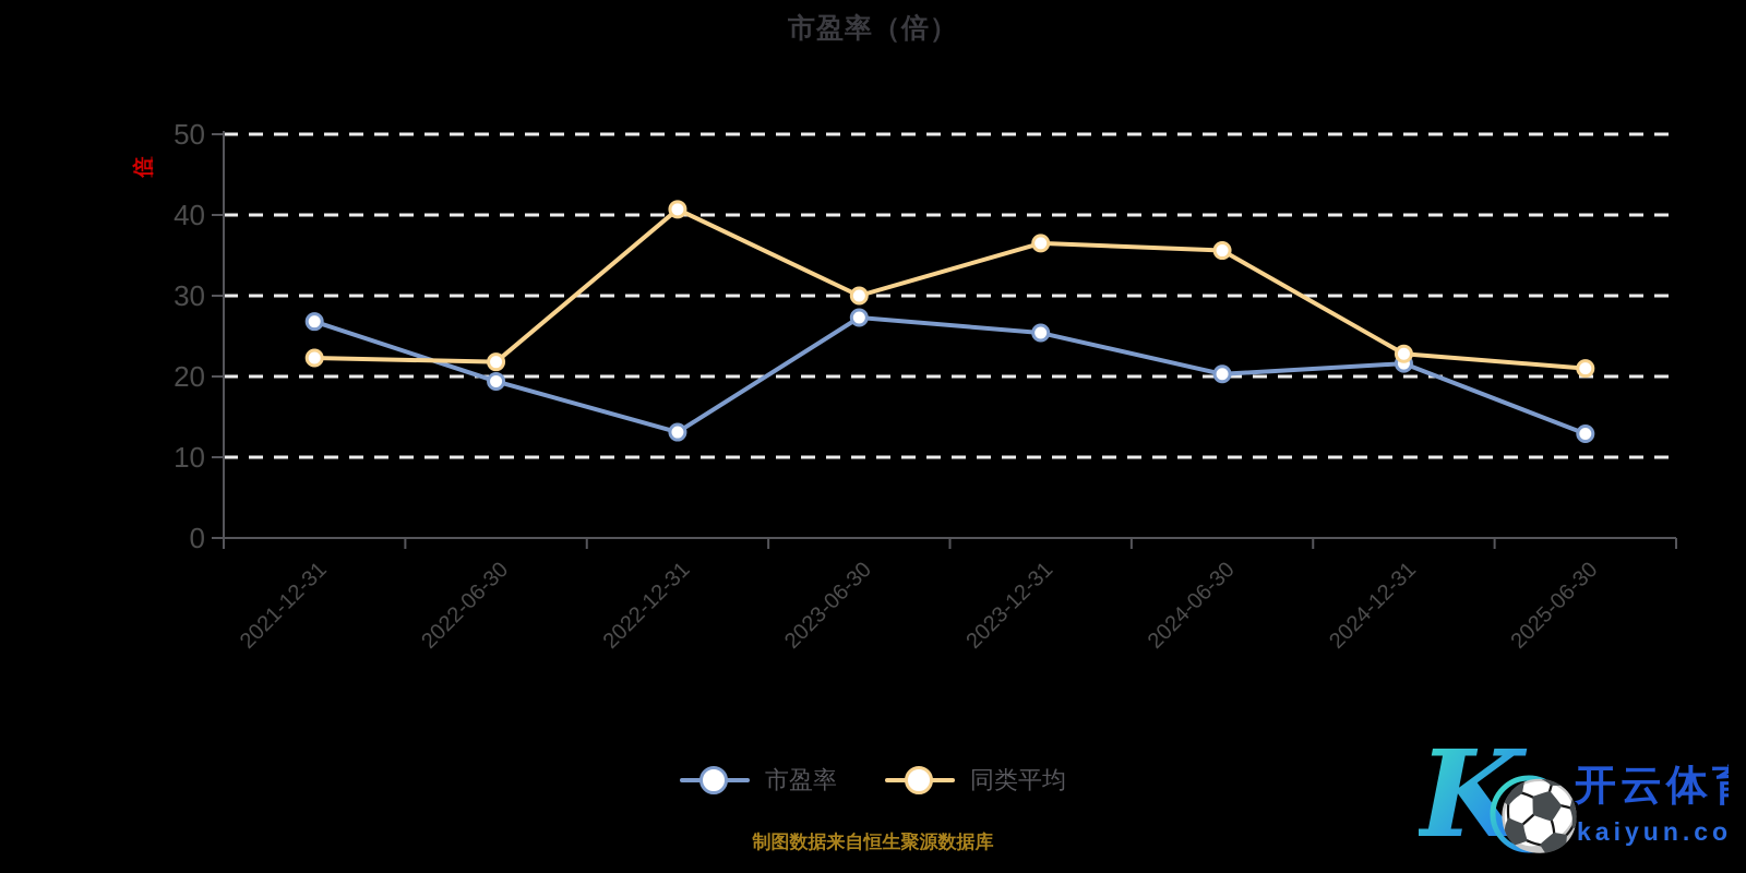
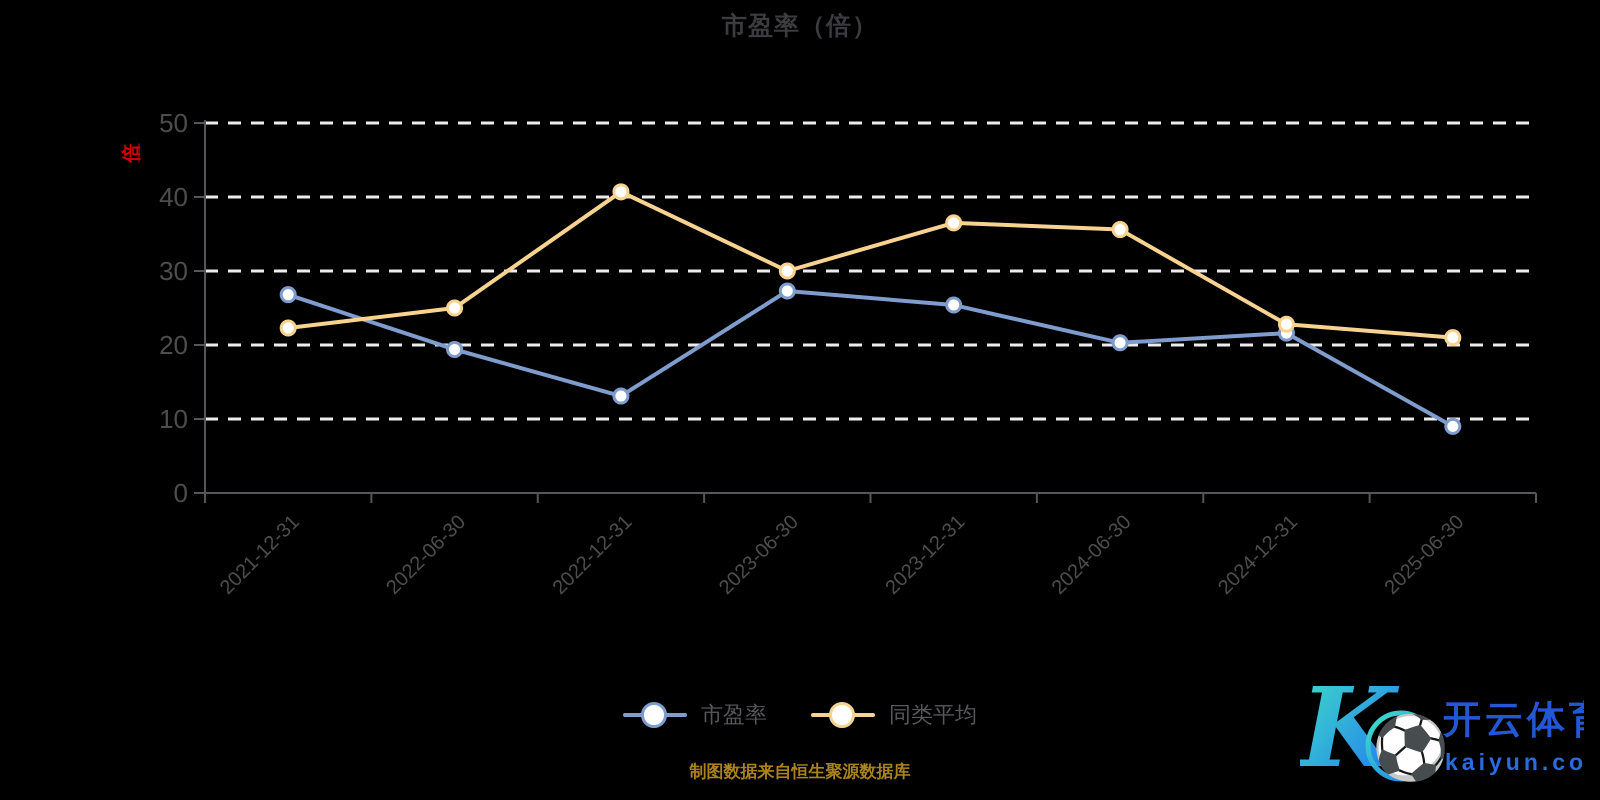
同类平均/2022-06-30: 22 -> 25
市盈率/2025-06-30: 13 -> 9
